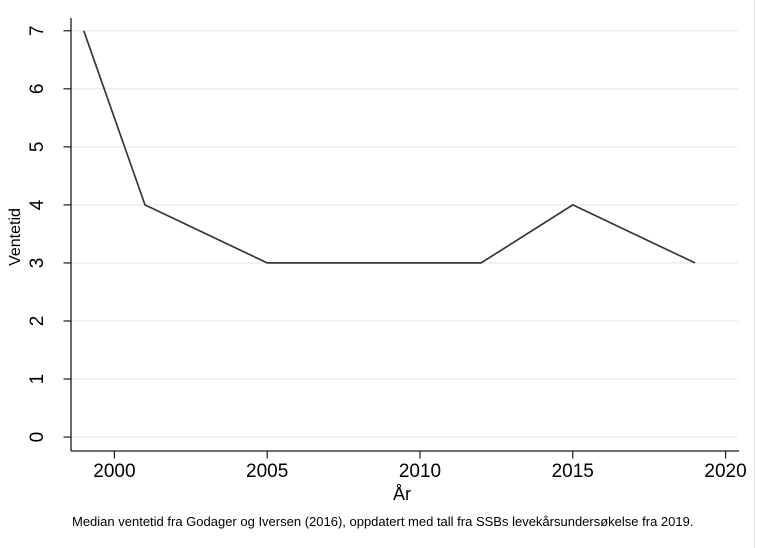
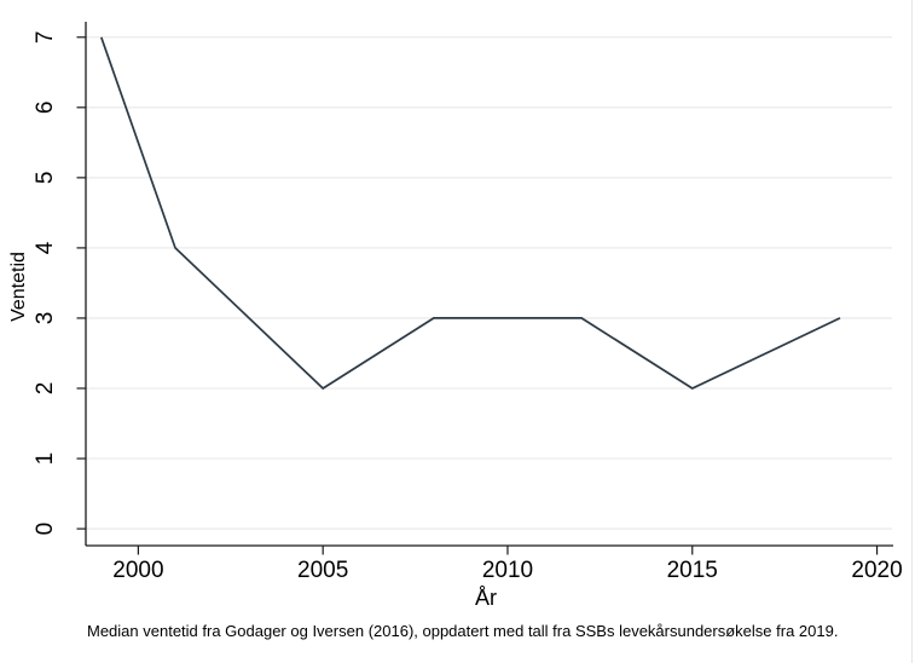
2005: 3 -> 2
2015: 4 -> 2
